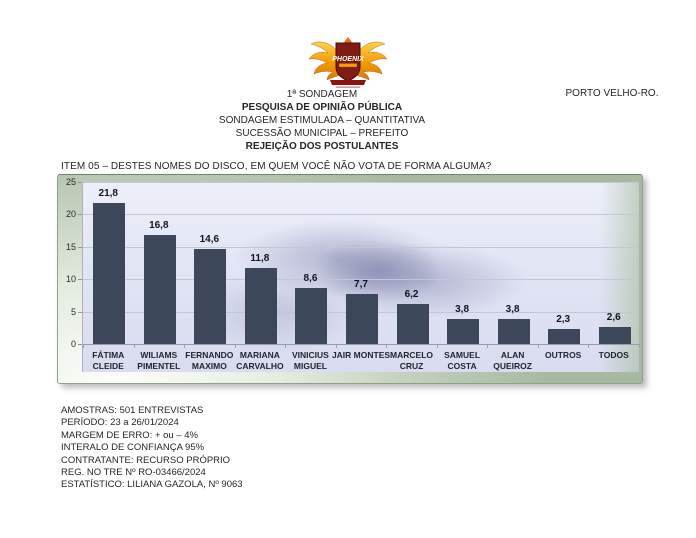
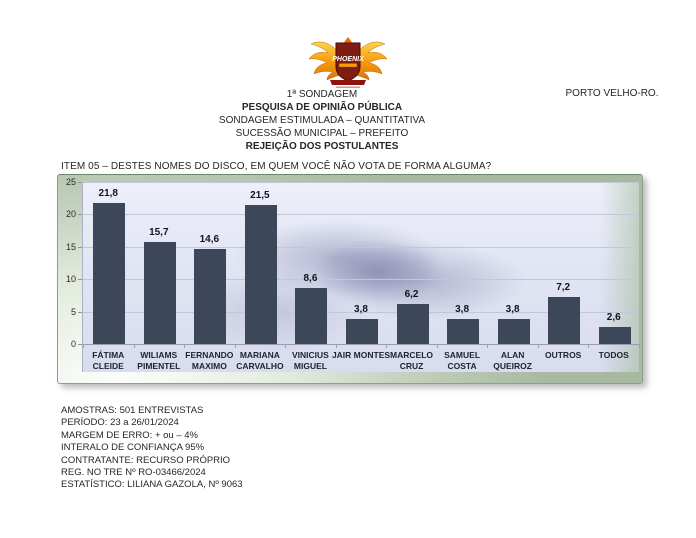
WILIAMS PIMENTEL: 16,8 -> 15,7
MARIANA CARVALHO: 11,8 -> 21,5
JAIR MONTES: 7,7 -> 3,8
OUTROS: 2,3 -> 7,2
